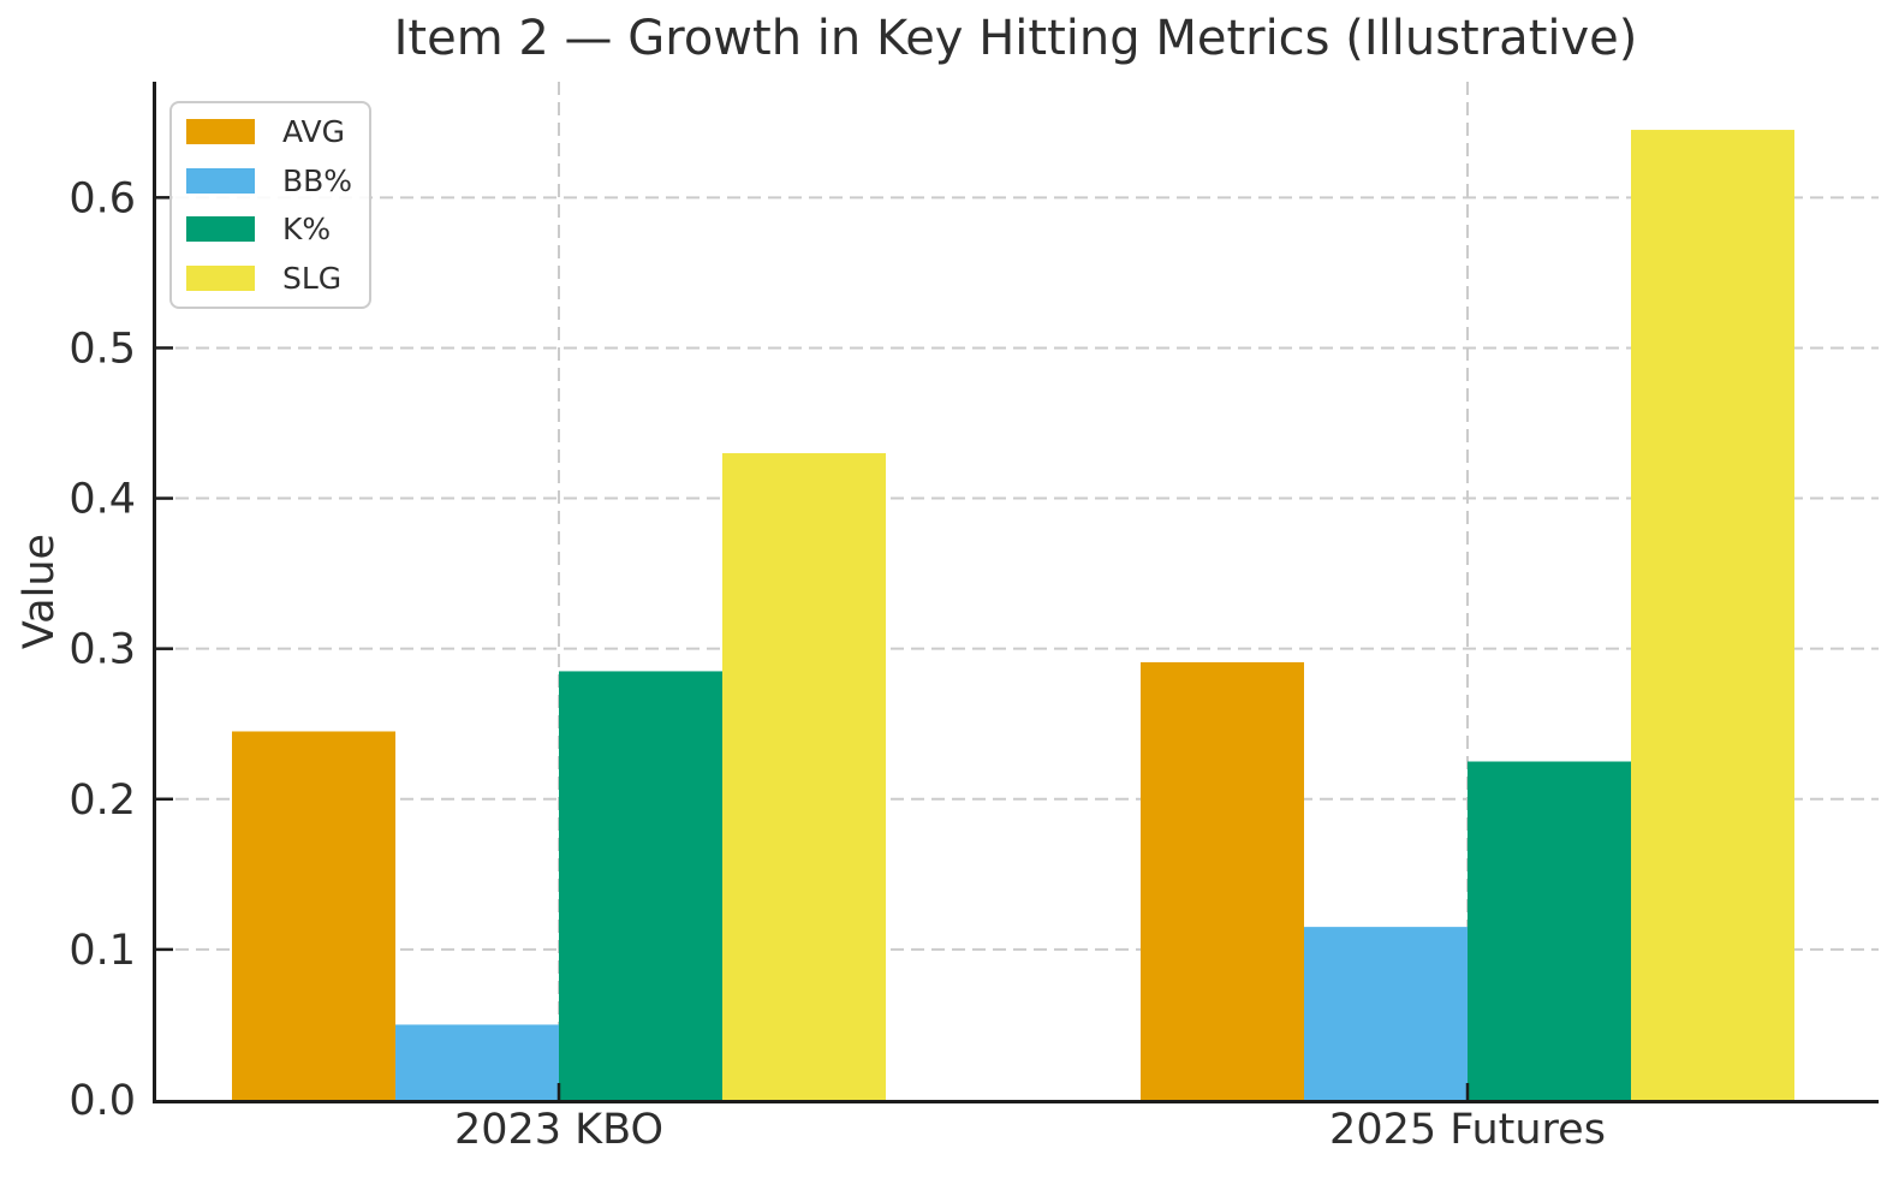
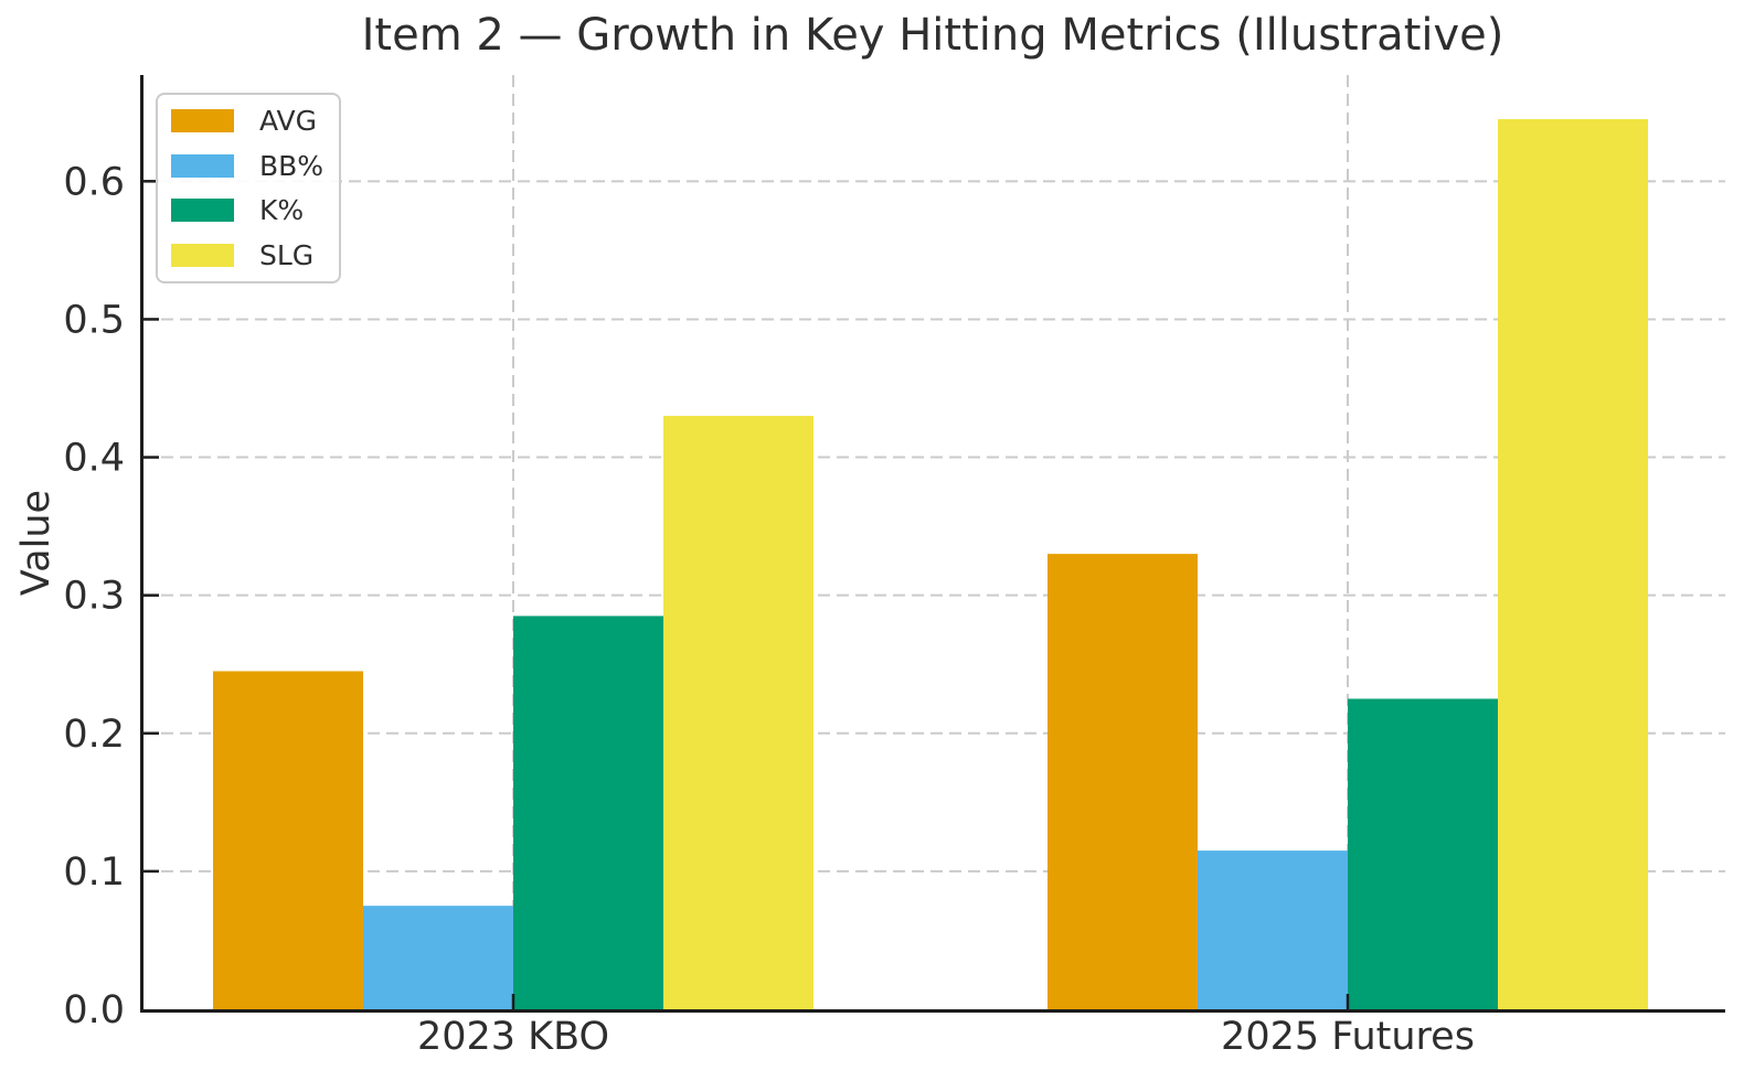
BB%/2023 KBO: 0.050 -> 0.075
AVG/2025 Futures: 0.291 -> 0.330
